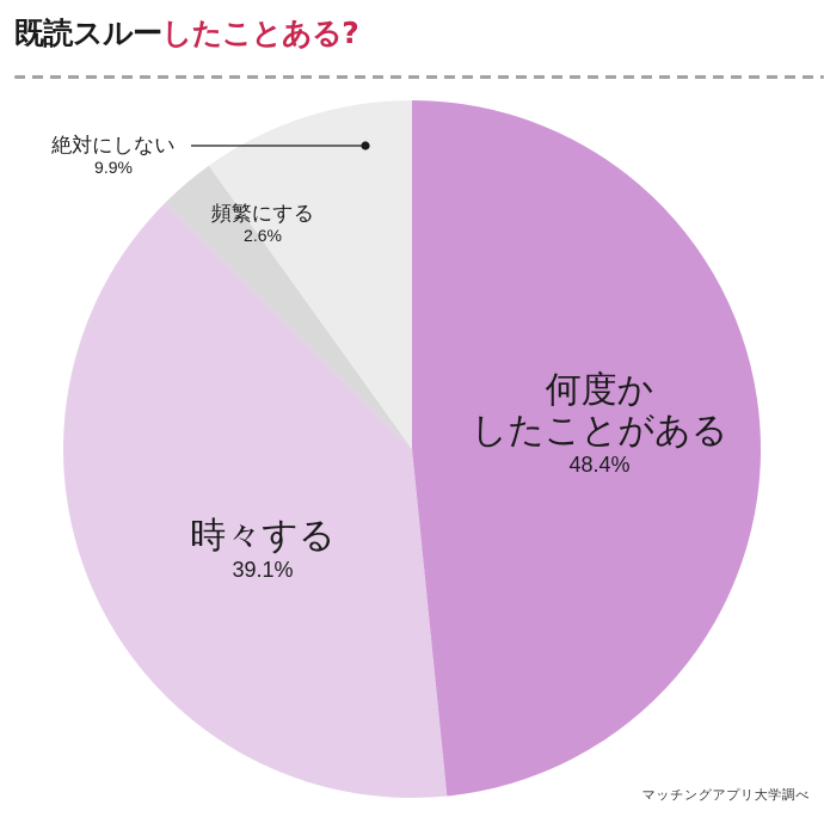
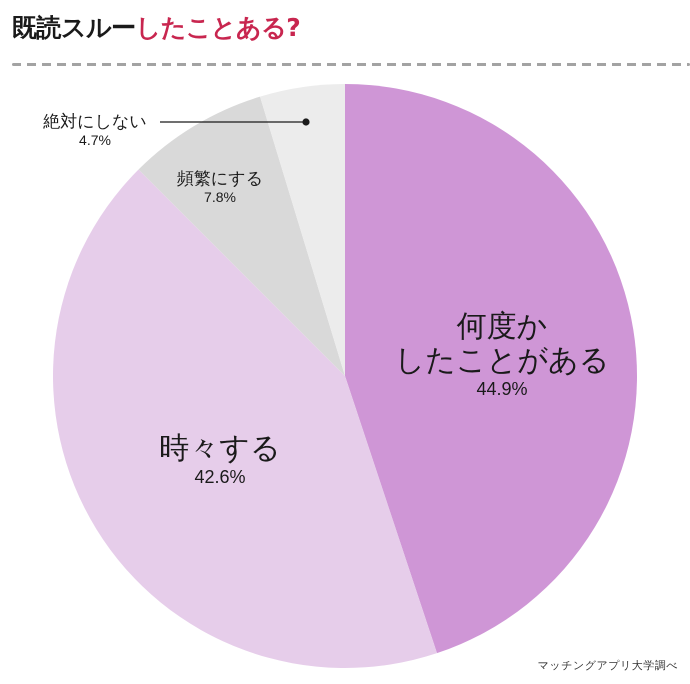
何度かしたことがある: 48.4% -> 44.9%
時々する: 39.1% -> 42.6%
頻繁にする: 2.6% -> 7.8%
絶対にしない: 9.9% -> 4.7%
